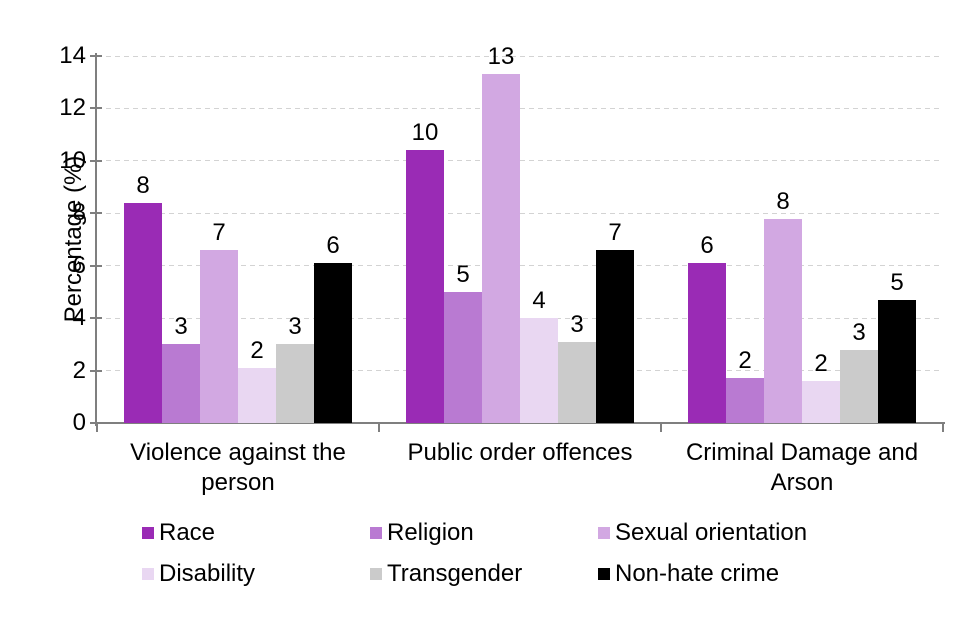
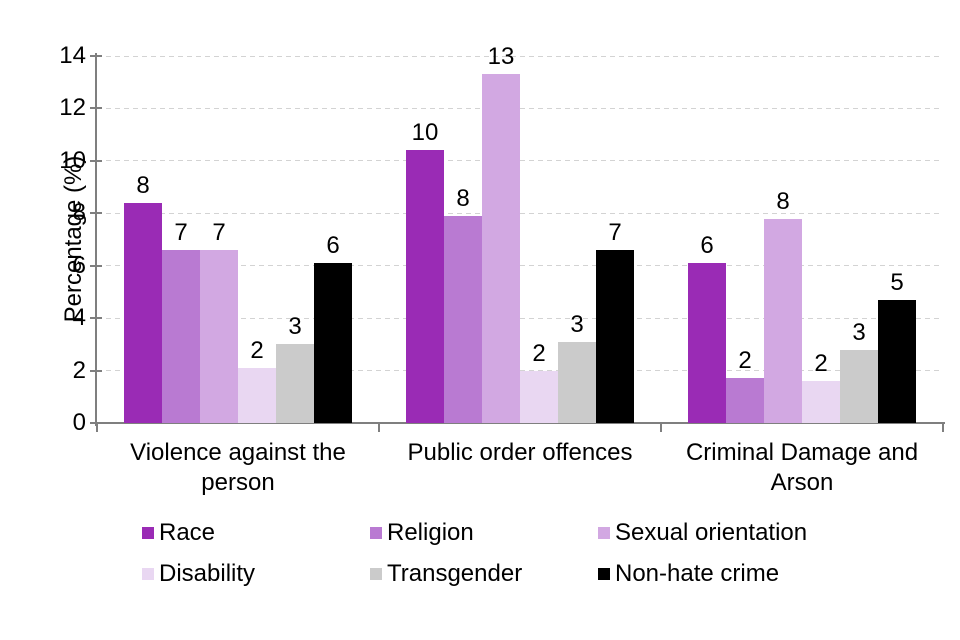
Religion/Violence against the person: 3 -> 7
Religion/Public order offences: 5 -> 8
Disability/Public order offences: 4 -> 2
